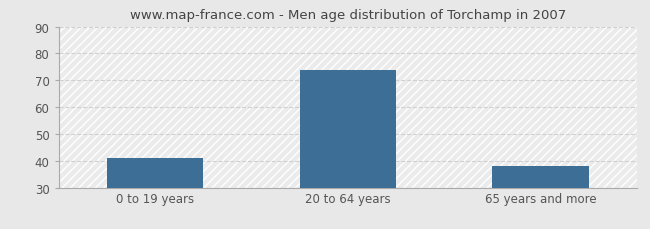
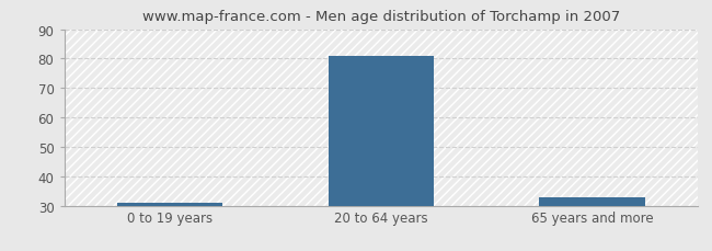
0 to 19 years: 41 -> 31
20 to 64 years: 74 -> 81
65 years and more: 38 -> 33
